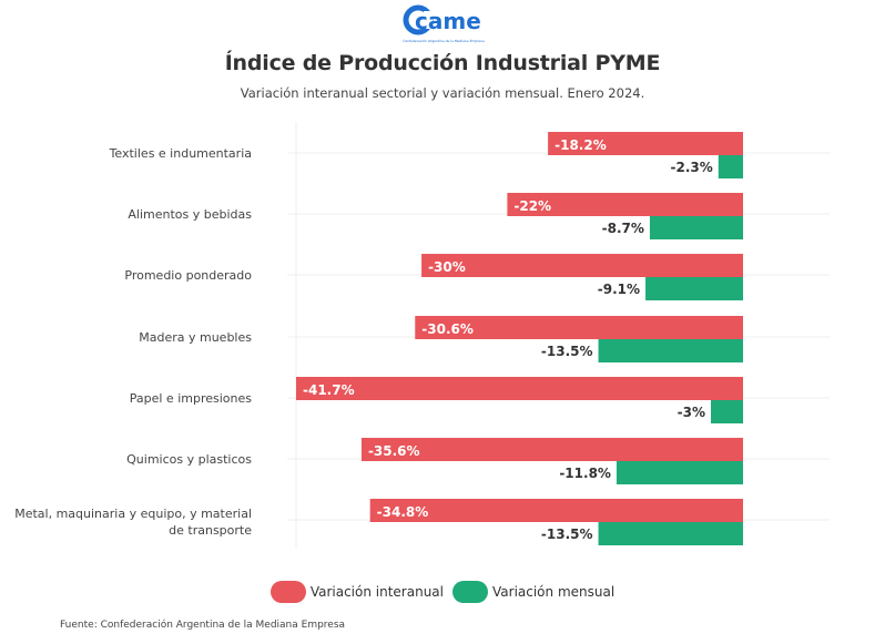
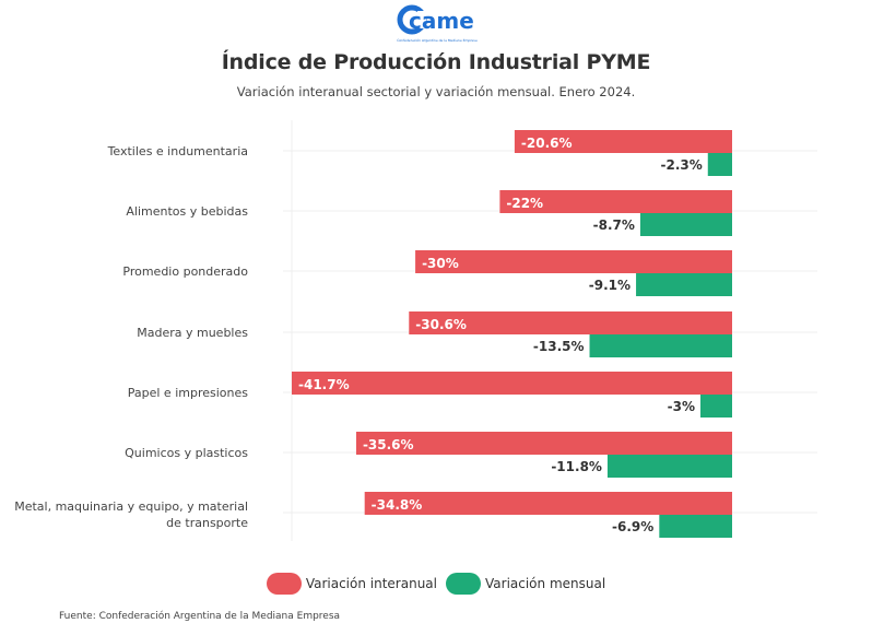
Variación interanual/Textiles e indumentaria: -18.2% -> -20.6%
Variación mensual/Metal, maquinaria y equipo, y material de transporte: -13.5% -> -6.9%
